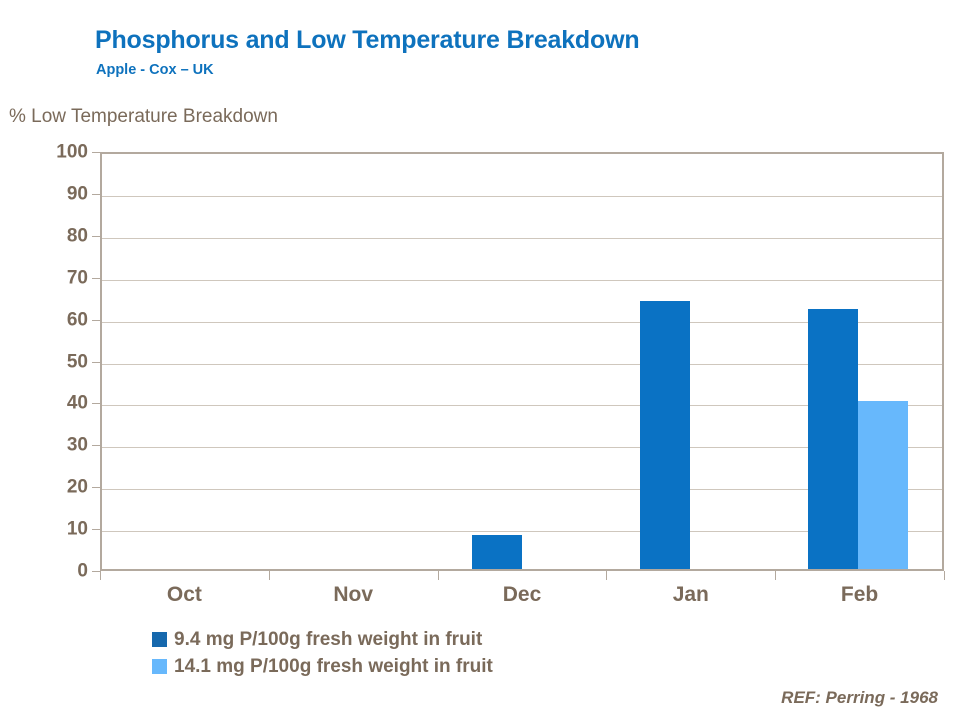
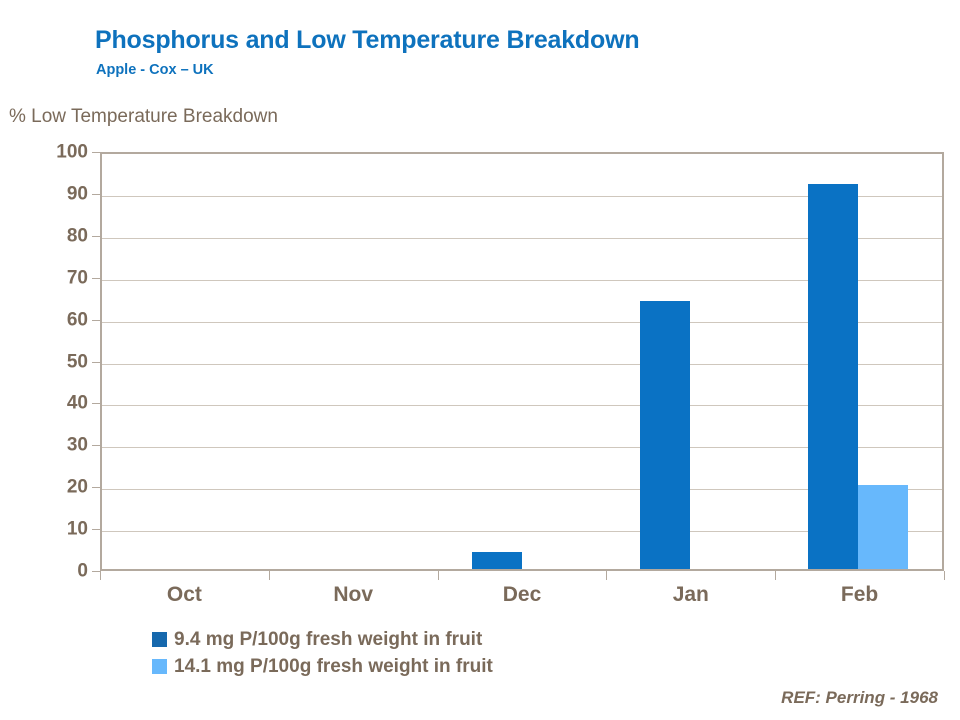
9.4 mg P/100g fresh weight in fruit/Dec: 8 -> 4
9.4 mg P/100g fresh weight in fruit/Feb: 62 -> 92
14.1 mg P/100g fresh weight in fruit/Feb: 40 -> 20
